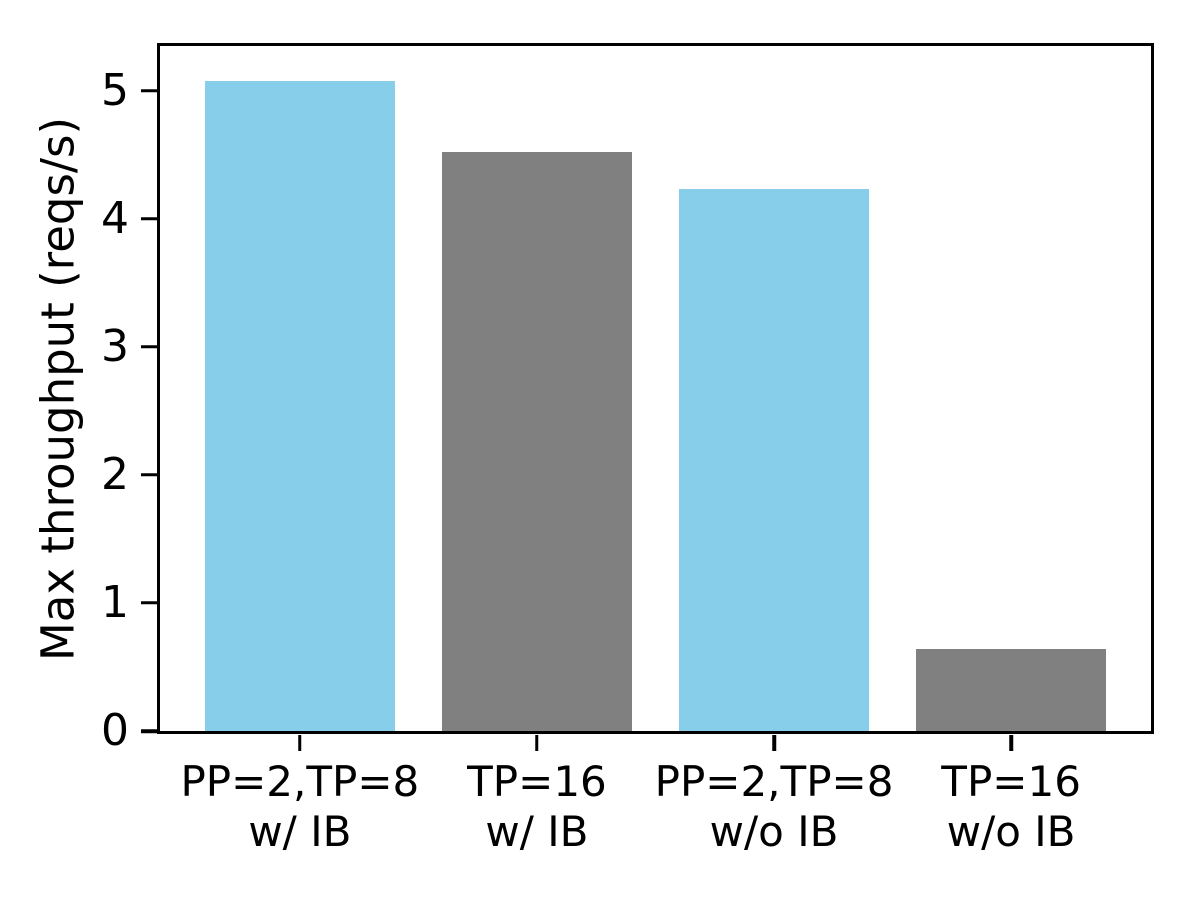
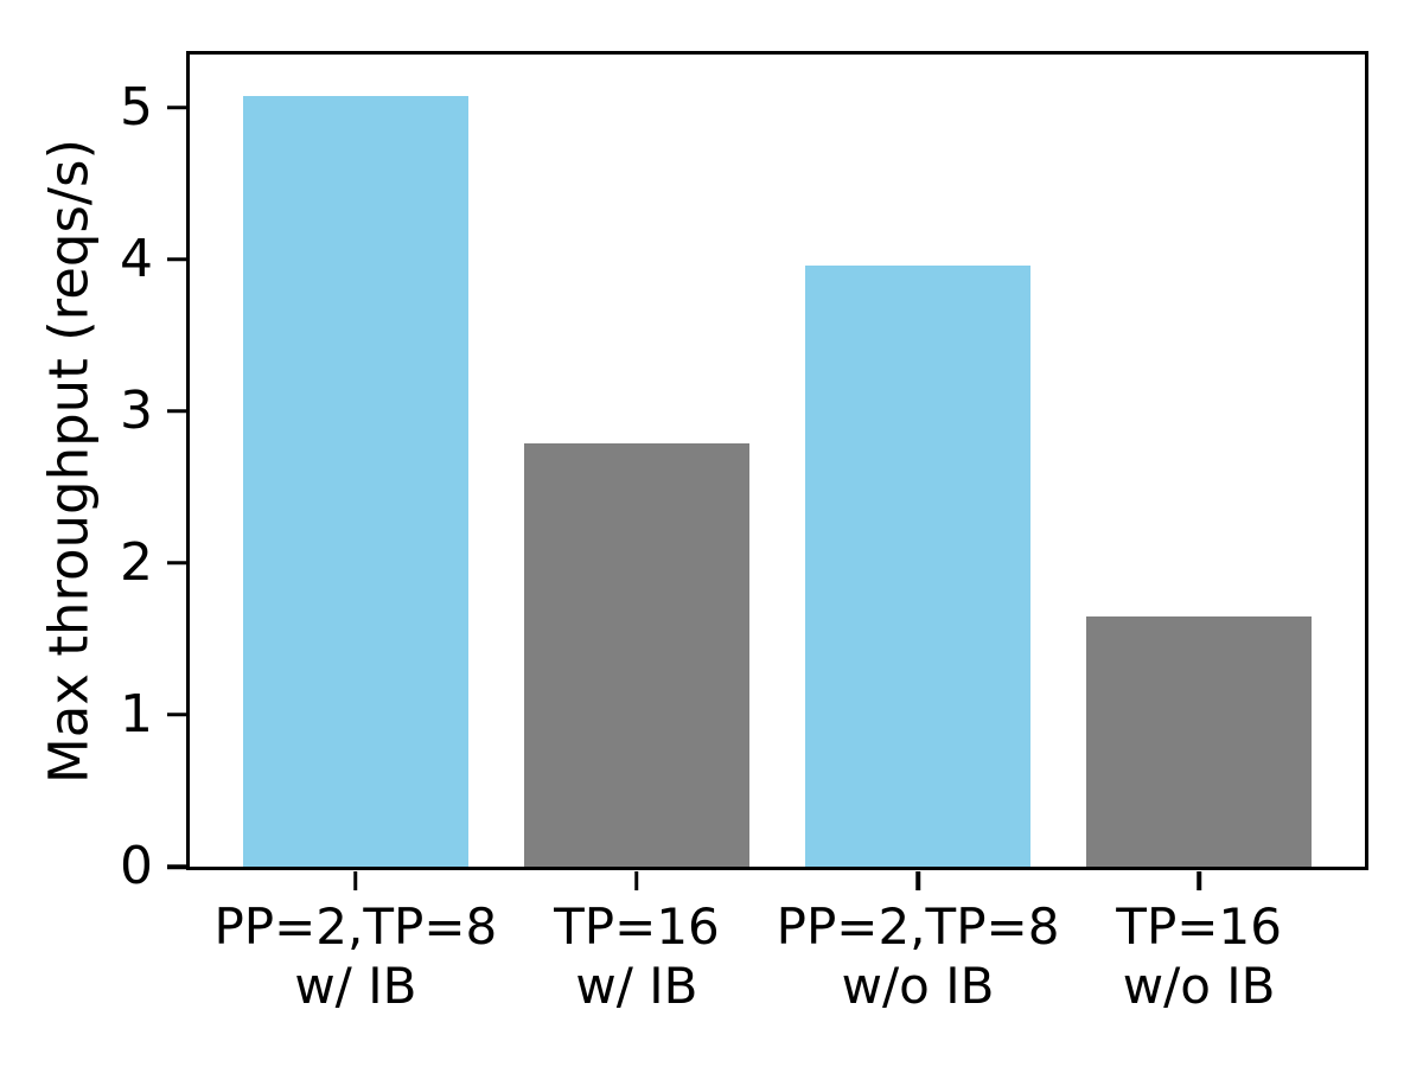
TP=16 w/ IB: 4.52 -> 2.79
PP=2,TP=8 w/o IB: 4.23 -> 3.96
TP=16 w/o IB: 0.64 -> 1.65
